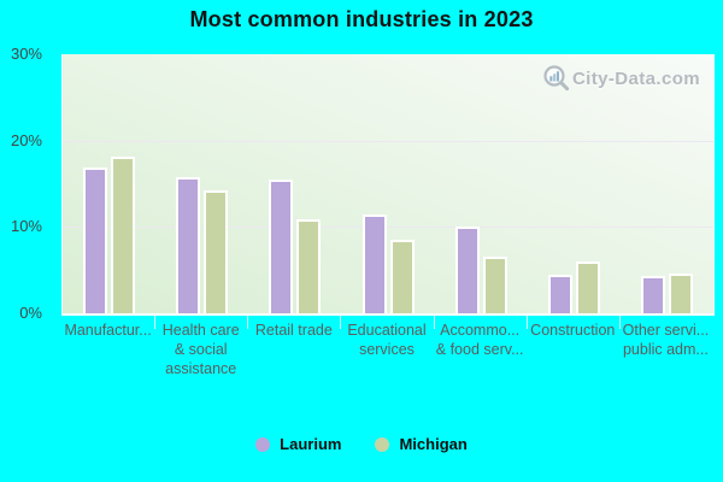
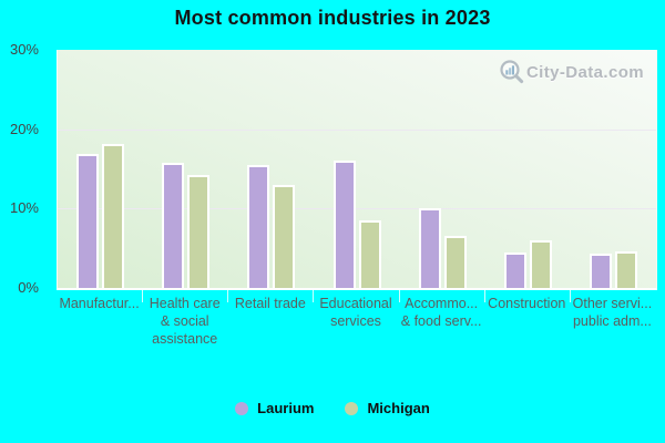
Michigan/Retail trade: 11% -> 13%
Laurium/Educational services: 12% -> 16%
